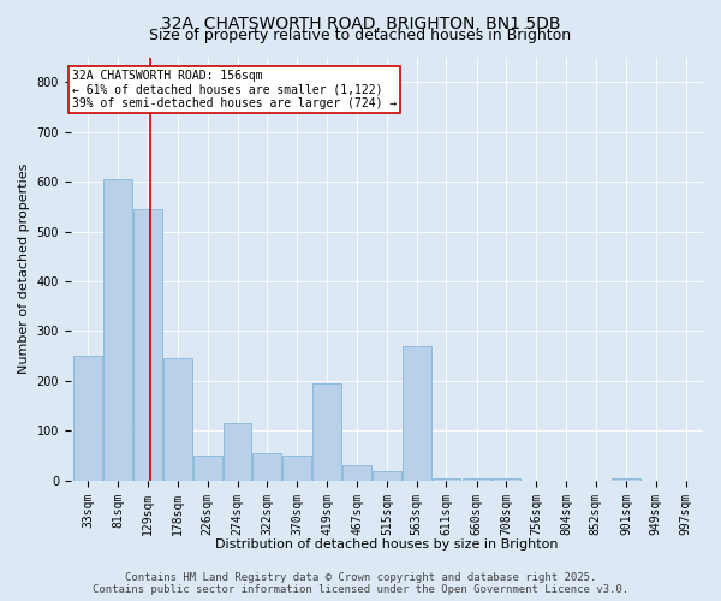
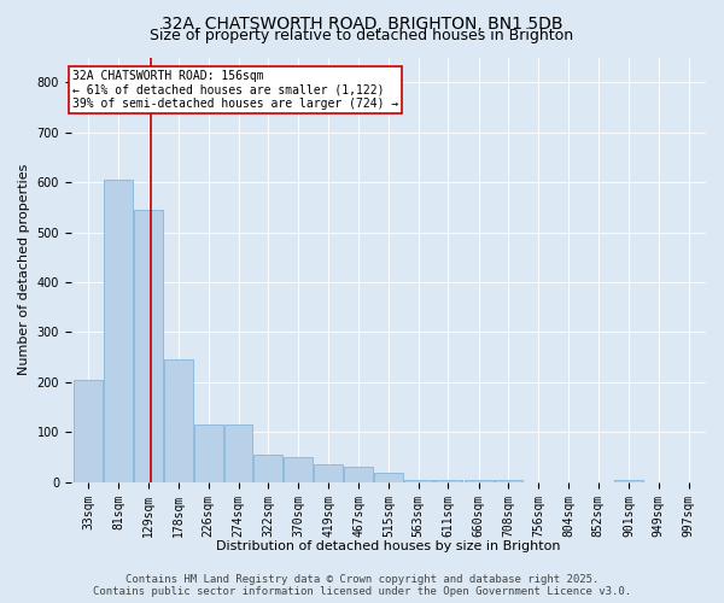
33sqm: 250 -> 205
226sqm: 50 -> 115
419sqm: 195 -> 35
563sqm: 270 -> 5
